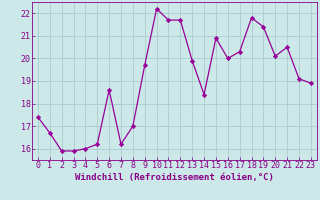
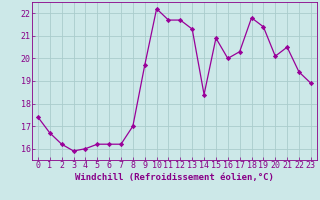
2: 15.9 -> 16.2
6: 18.6 -> 16.2
13: 19.9 -> 21.3
22: 19.1 -> 19.4
